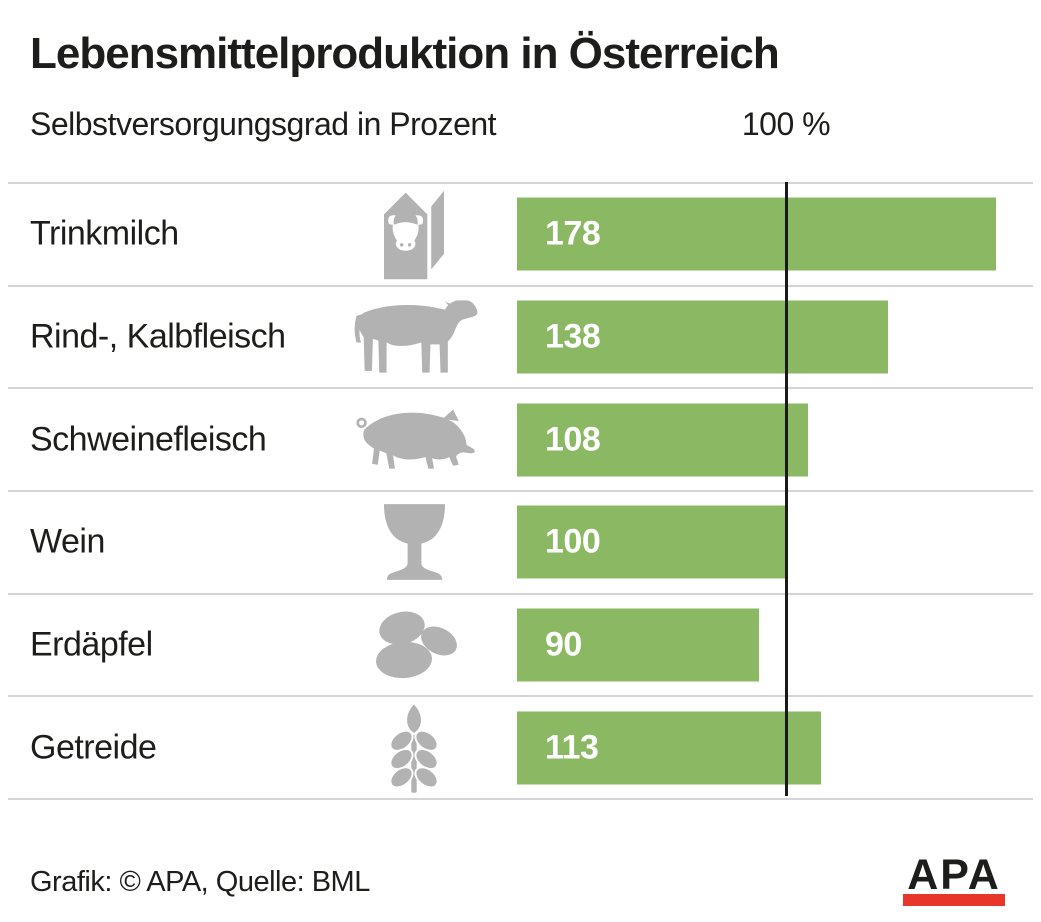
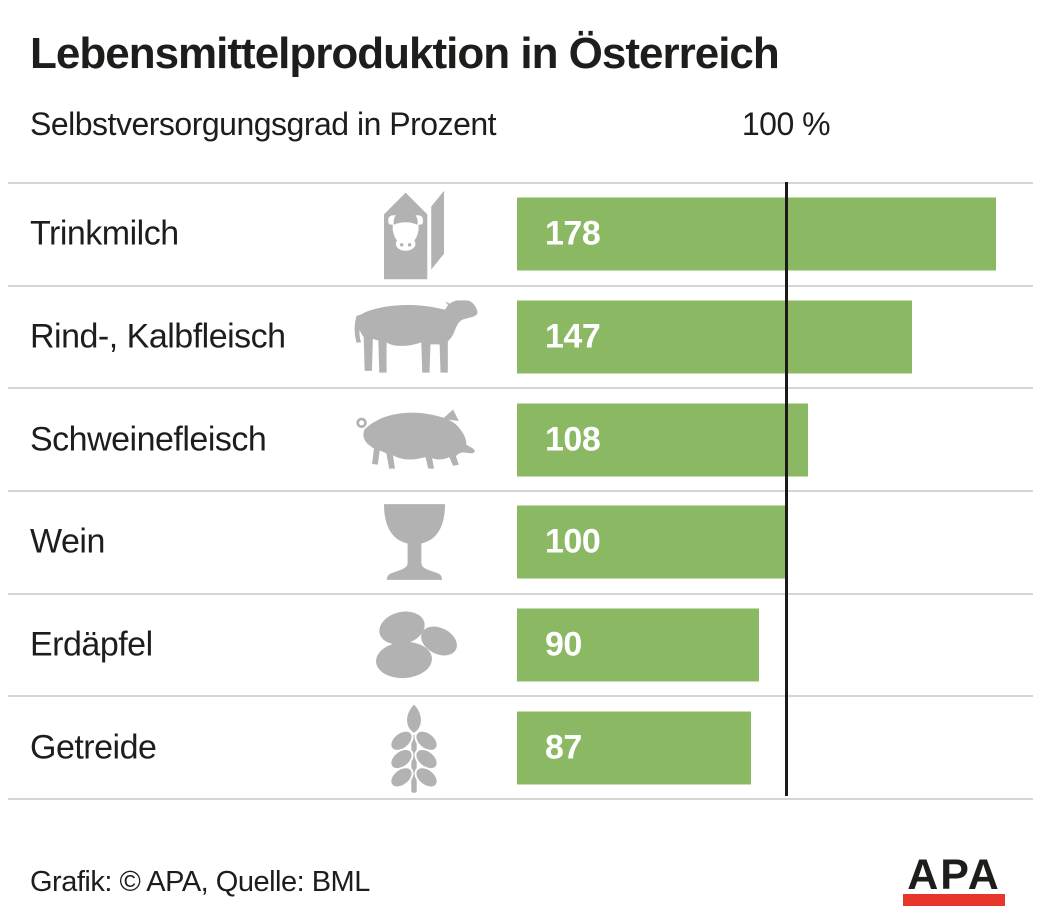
Rind-, Kalbfleisch: 138 -> 147
Getreide: 113 -> 87
